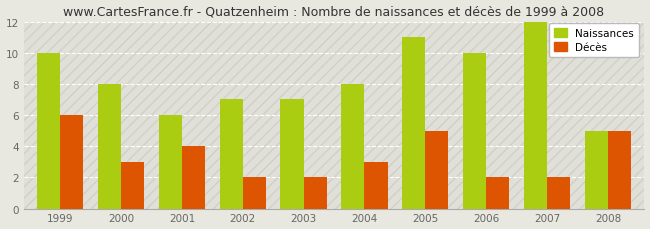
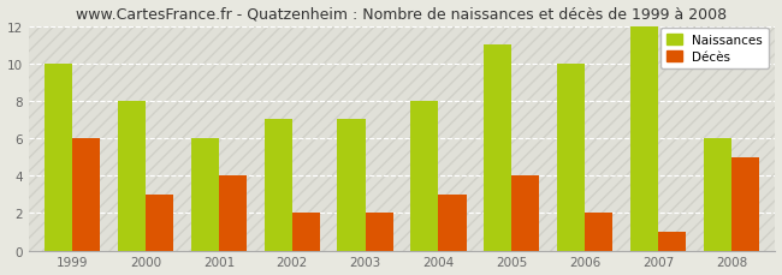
Décès/2005: 5 -> 4
Décès/2007: 2 -> 1
Naissances/2008: 5 -> 6
